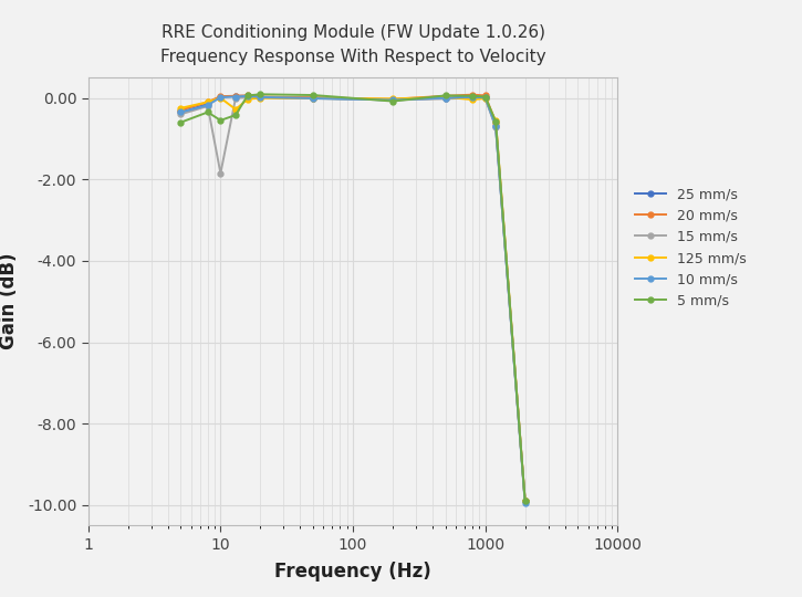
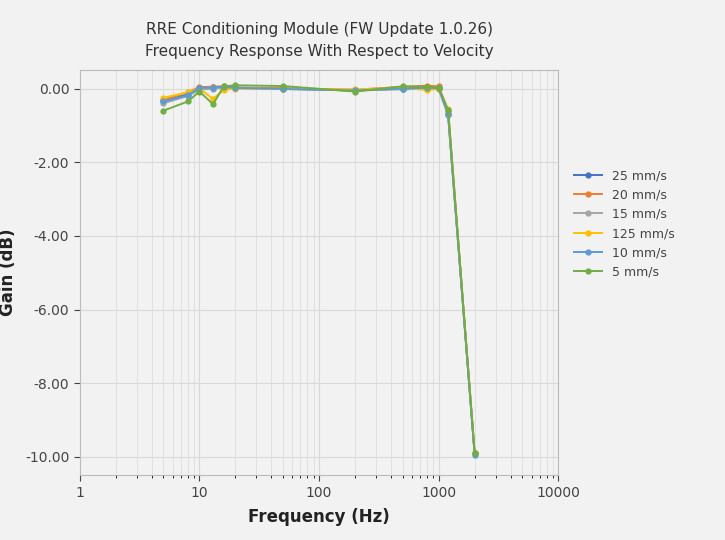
15 mm/s/10: -1.85 -> -0.03
5 mm/s/10: -0.55 -> -0.08
